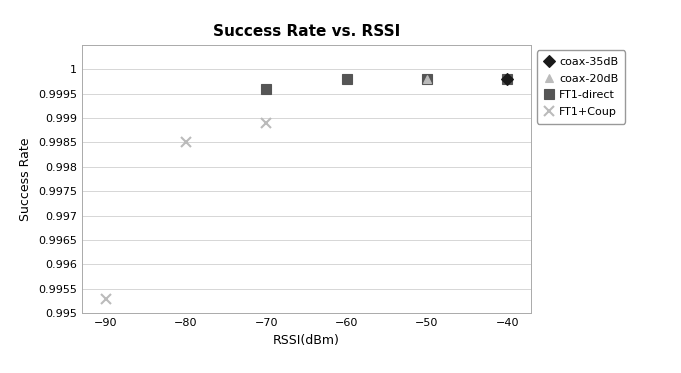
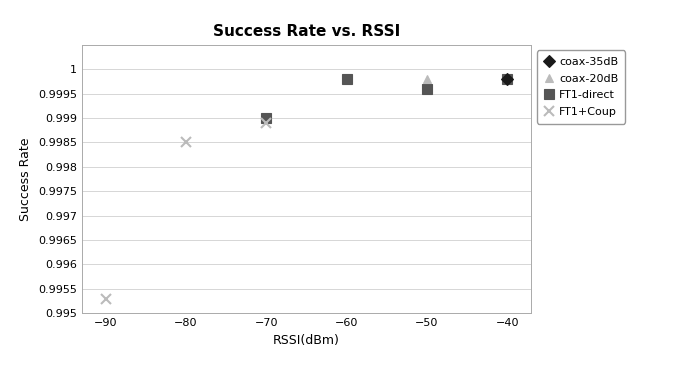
FT1-direct/−70: 0.9996 -> 0.9990
FT1-direct/−50: 0.9998 -> 0.9996
